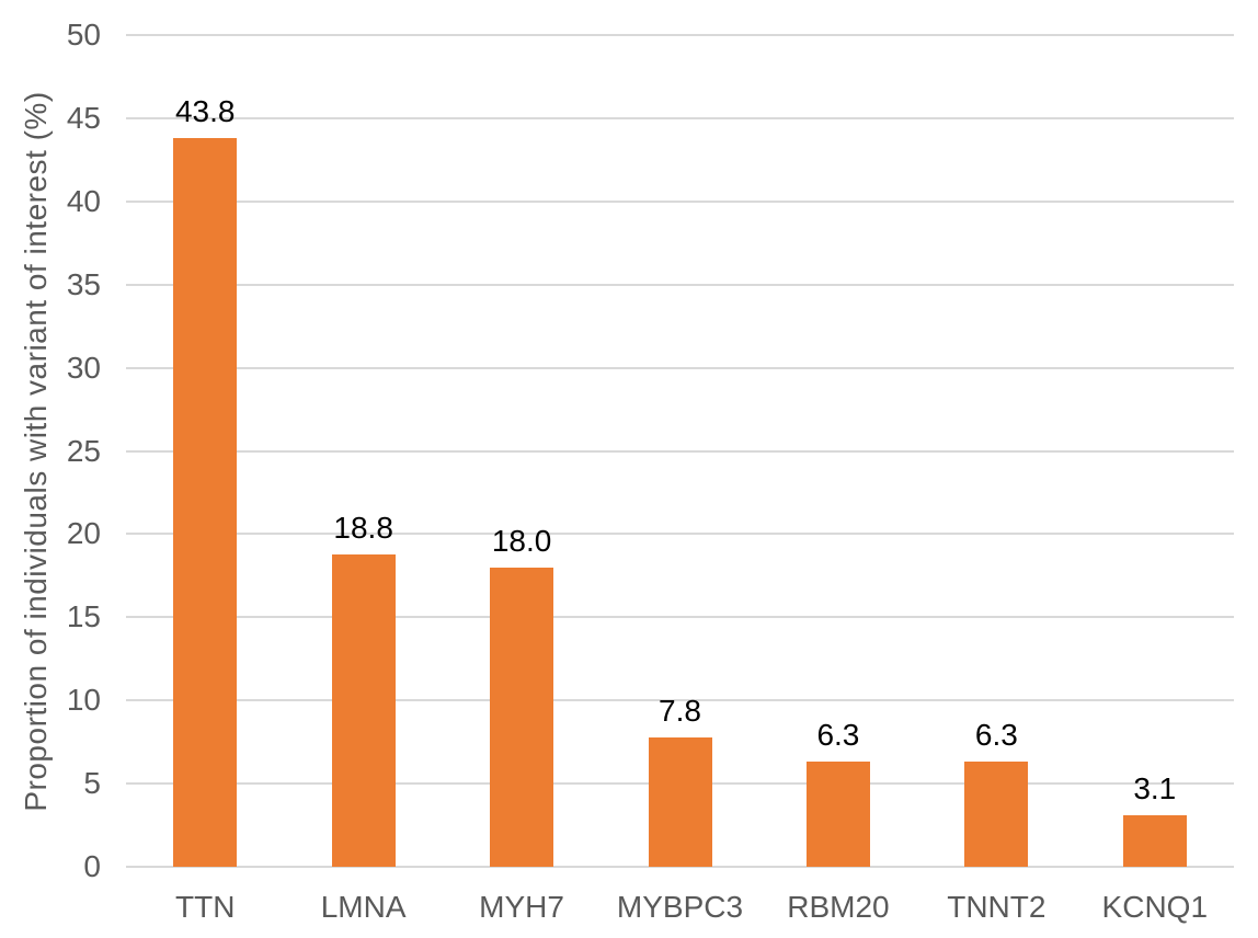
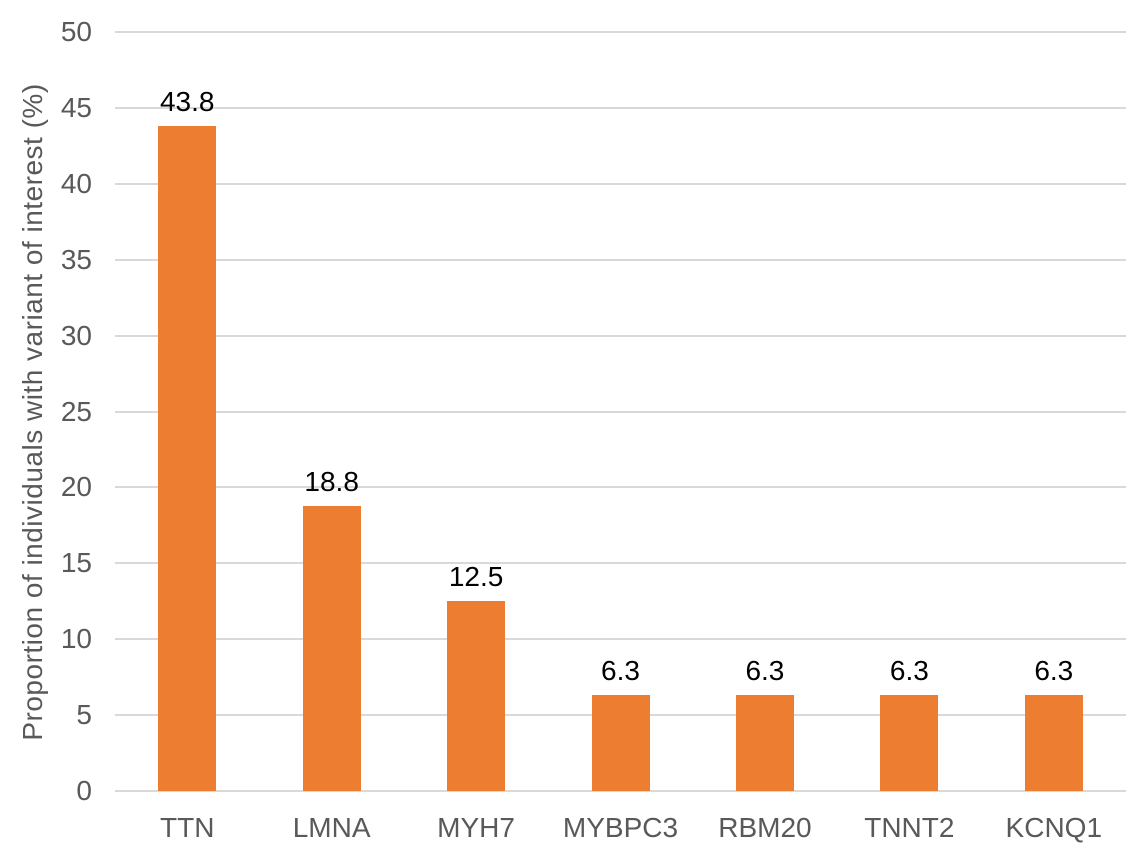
MYH7: 18.0 -> 12.5
MYBPC3: 7.8 -> 6.3
KCNQ1: 3.1 -> 6.3
